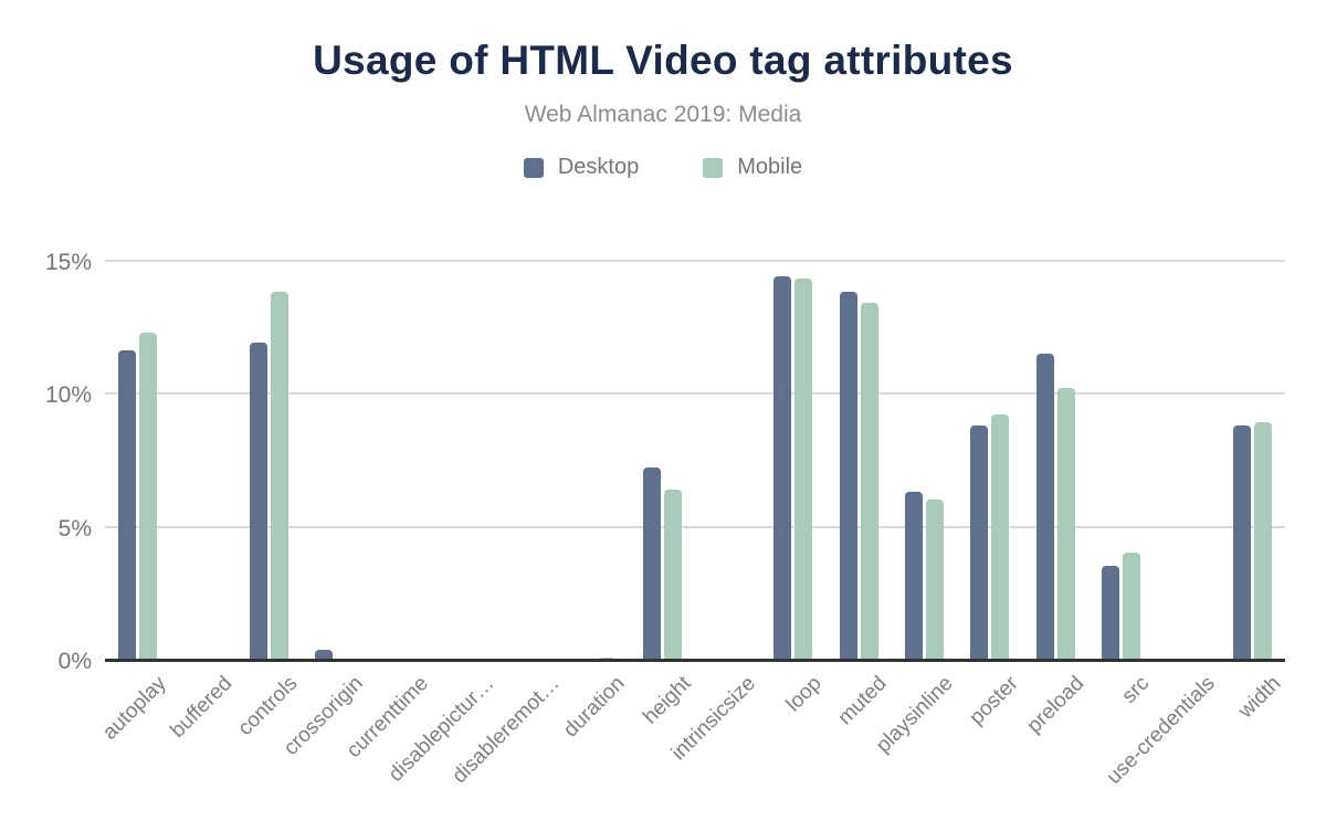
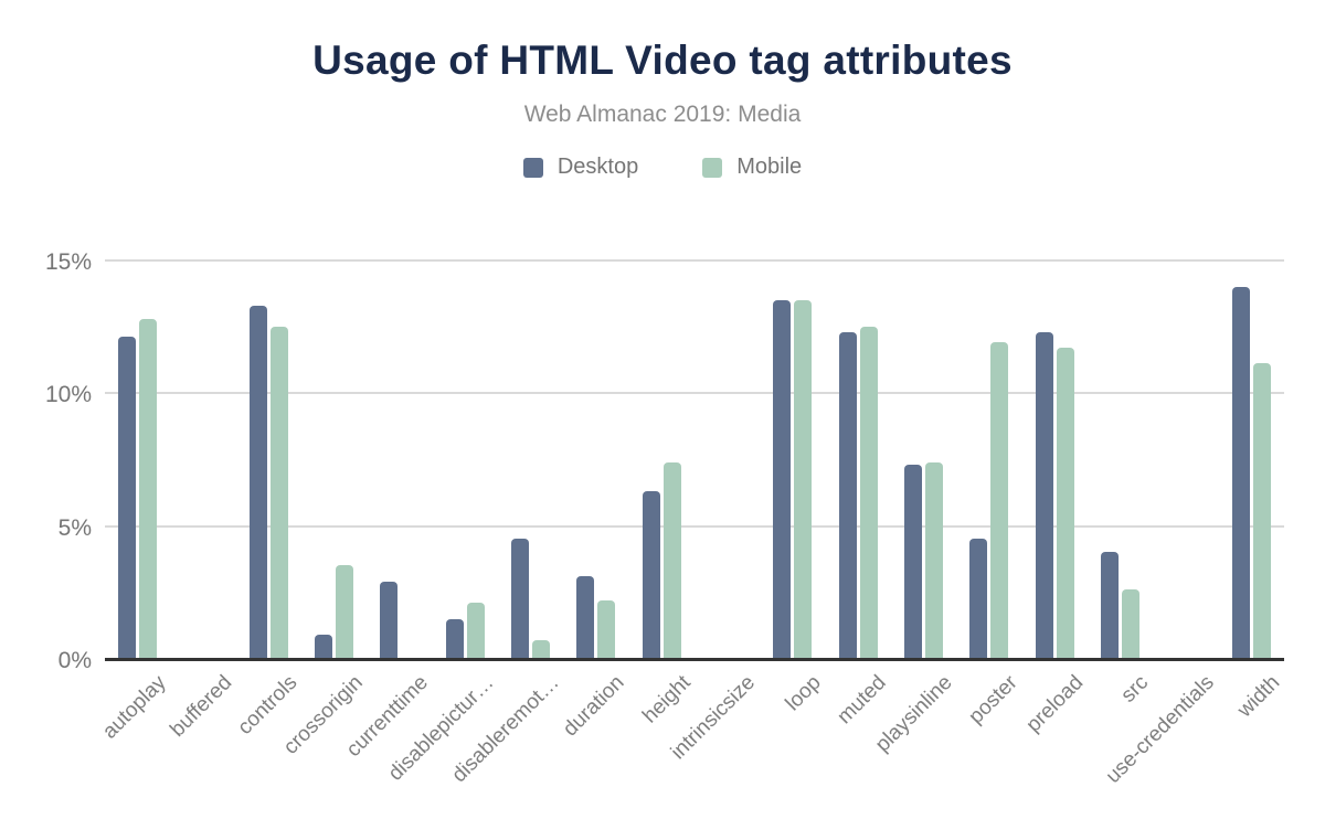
Desktop/autoplay: 11.7% -> 12.2%
Mobile/autoplay: 12.4% -> 12.9%
Desktop/controls: 12.0% -> 13.4%
Mobile/controls: 13.9% -> 12.6%
Desktop/crossorigin: 0.5% -> 1.0%
Mobile/crossorigin: 0.1% -> 3.6%
Desktop/currenttime: 0.1% -> 3.0%
Desktop/disablepictur…: 0.1% -> 1.6%
Mobile/disablepictur…: 0.1% -> 2.2%
Desktop/disableremot…: 0.1% -> 4.6%
Mobile/disableremot…: 0.1% -> 0.8%
Desktop/duration: 0.1% -> 3.2%
Mobile/duration: 0.1% -> 2.3%
Desktop/height: 7.3% -> 6.4%
Mobile/height: 6.5% -> 7.5%
Desktop/loop: 14.5% -> 13.6%
Mobile/loop: 14.4% -> 13.6%
Desktop/muted: 13.9% -> 12.4%
Mobile/muted: 13.5% -> 12.6%
Desktop/playsinline: 6.4% -> 7.4%
Mobile/playsinline: 6.1% -> 7.5%
Desktop/poster: 8.9% -> 4.6%
Mobile/poster: 9.3% -> 12.0%
Desktop/preload: 11.6% -> 12.4%
Mobile/preload: 10.3% -> 11.8%
Desktop/src: 3.6% -> 4.1%
Mobile/src: 4.1% -> 2.7%
Desktop/width: 8.9% -> 14.1%
Mobile/width: 9.0% -> 11.2%
